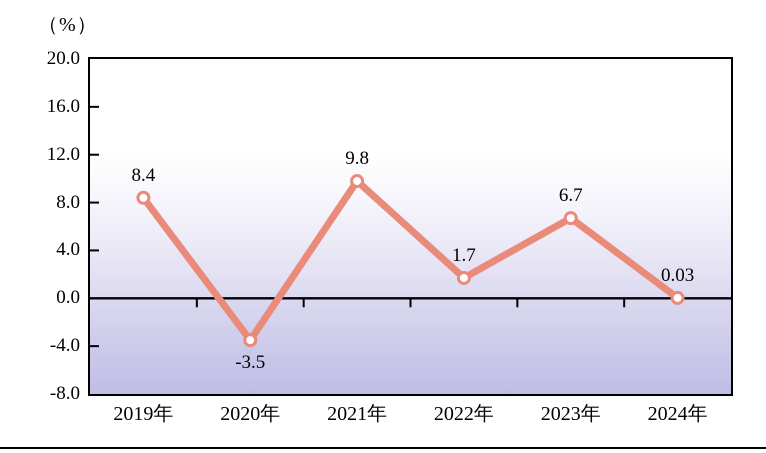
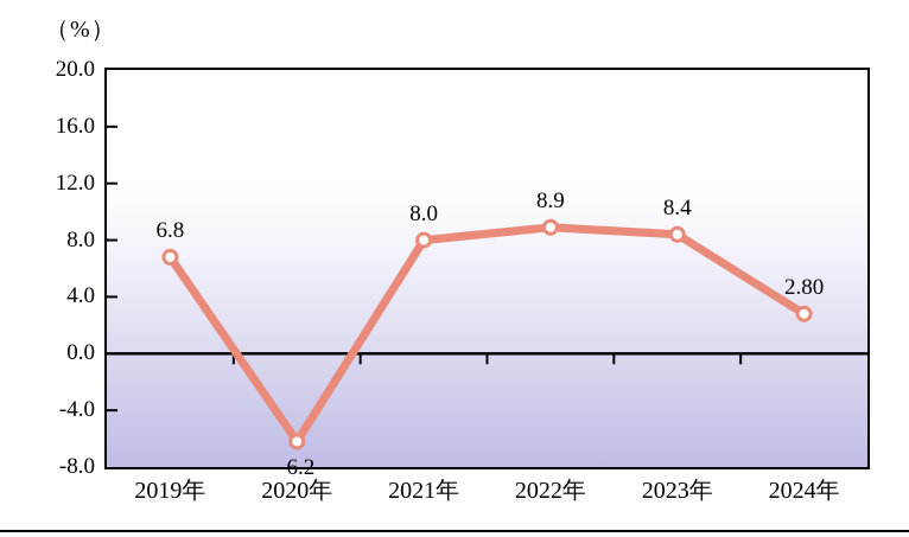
2019年: 8.4 -> 6.8
2020年: -3.5 -> -6.2
2021年: 9.8 -> 8.0
2022年: 1.7 -> 8.9
2023年: 6.7 -> 8.4
2024年: 0.03 -> 2.80
